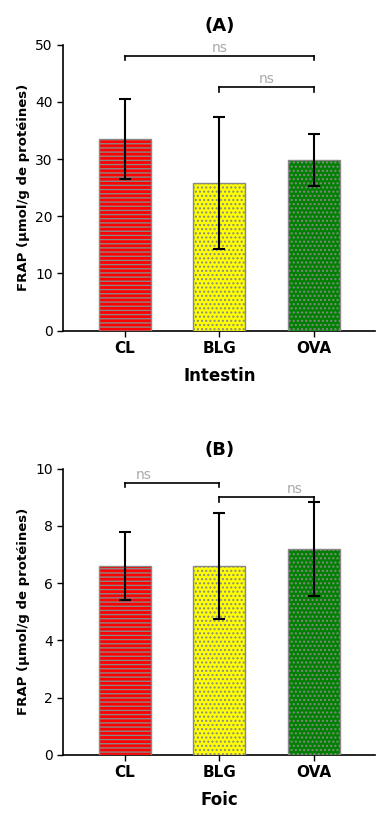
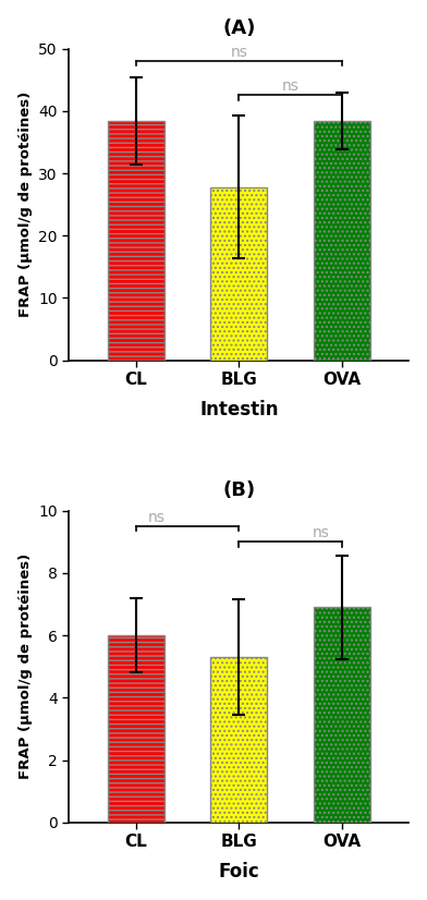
(A)/CL: 33.5 -> 38.4
(A)/BLG: 25.8 -> 27.8
(A)/OVA: 29.8 -> 38.4
(B)/CL: 6.6 -> 6.0
(B)/BLG: 6.6 -> 5.3
(B)/OVA: 7.2 -> 6.9
